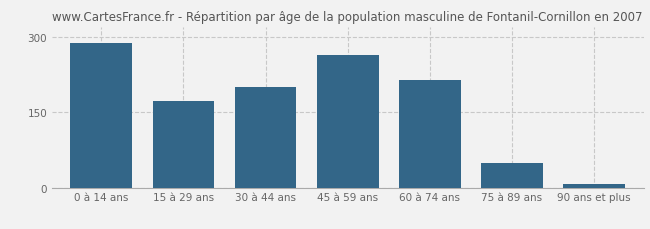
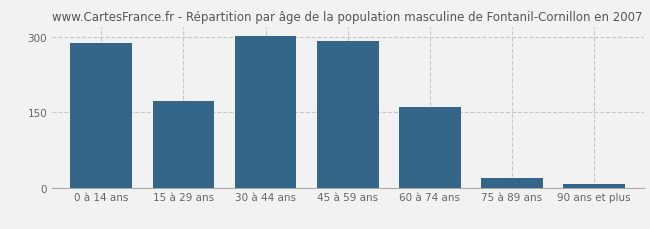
30 à 44 ans: 200 -> 302
45 à 59 ans: 264 -> 292
60 à 74 ans: 214 -> 160
75 à 89 ans: 48 -> 20
